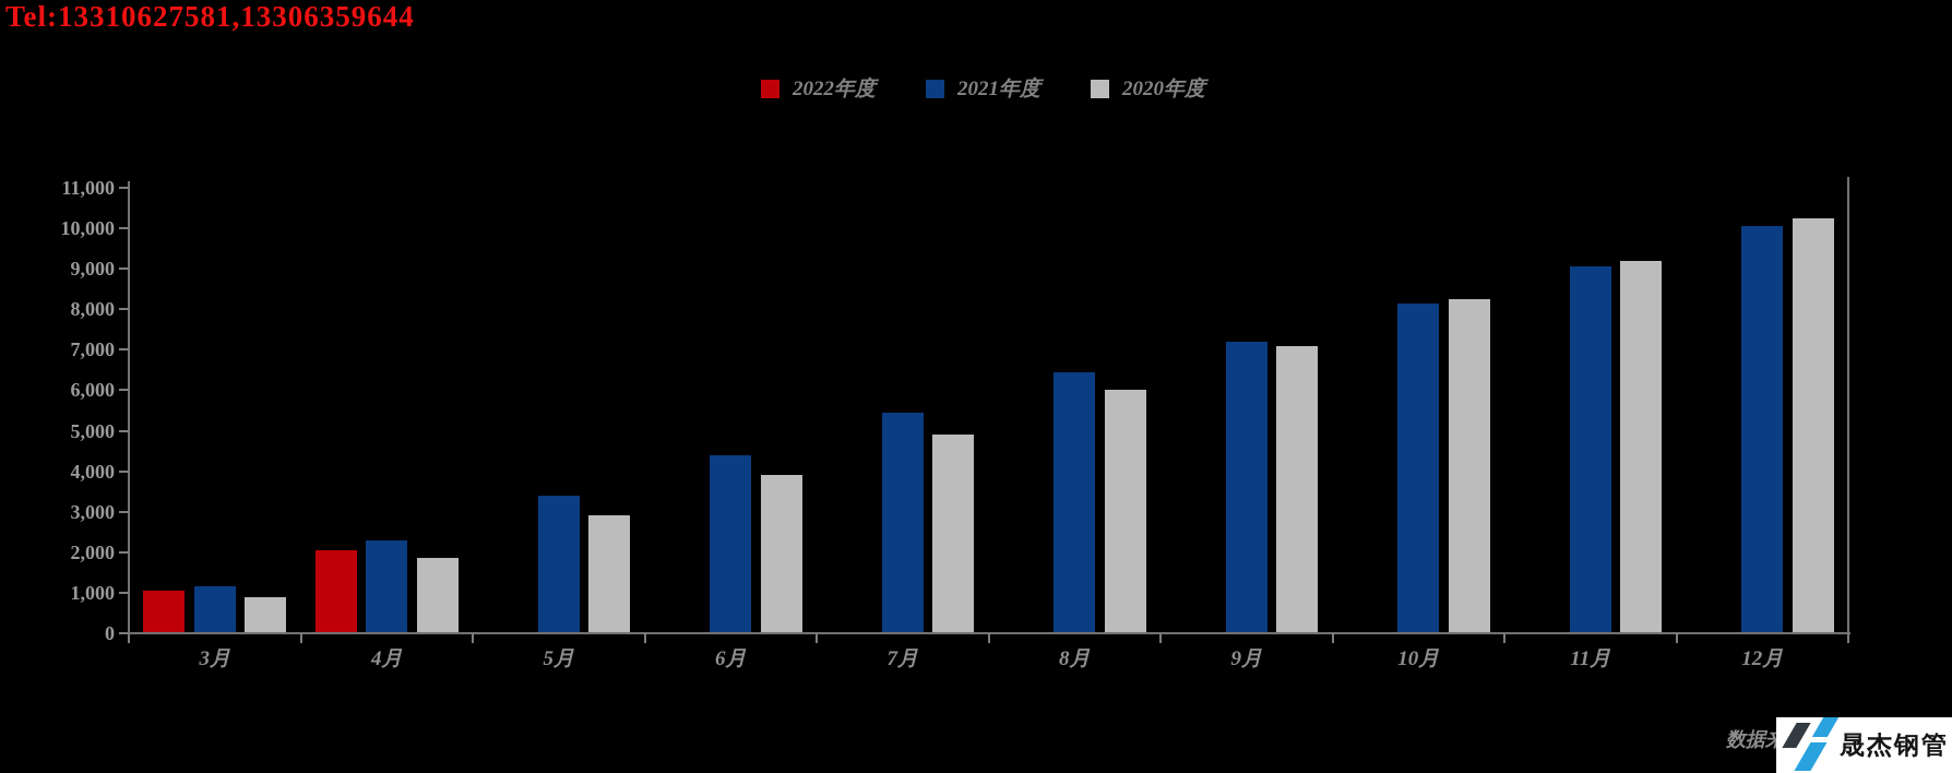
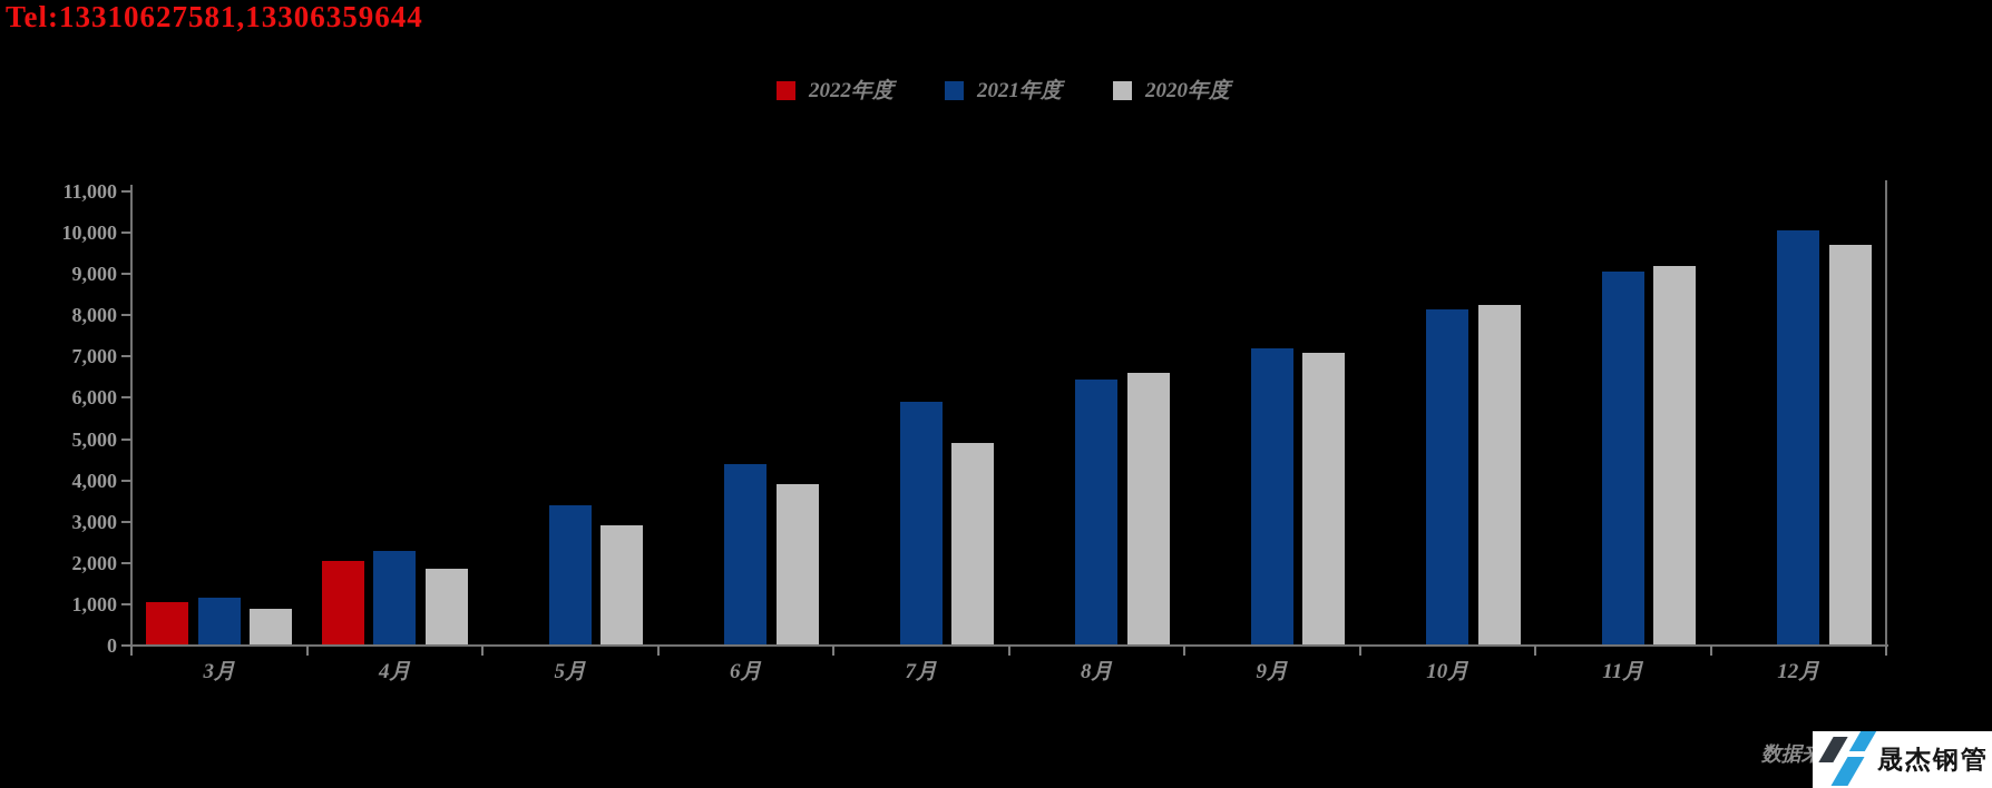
2021年度/7月: 5400 -> 5900
2020年度/8月: 6000 -> 6600
2020年度/12月: 10200 -> 9700
